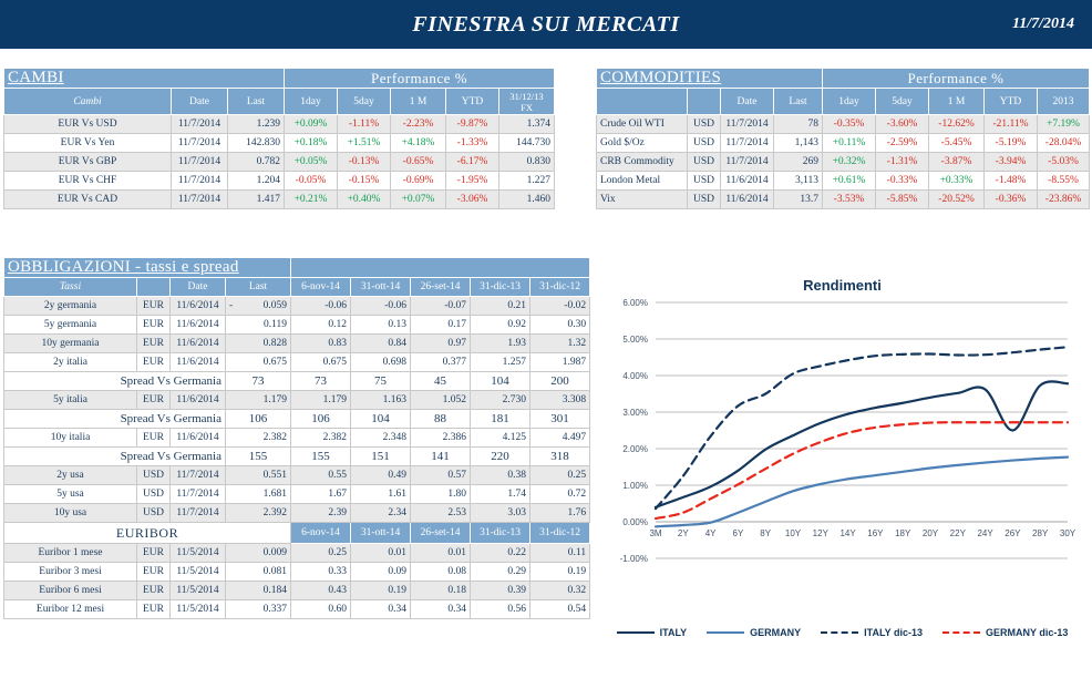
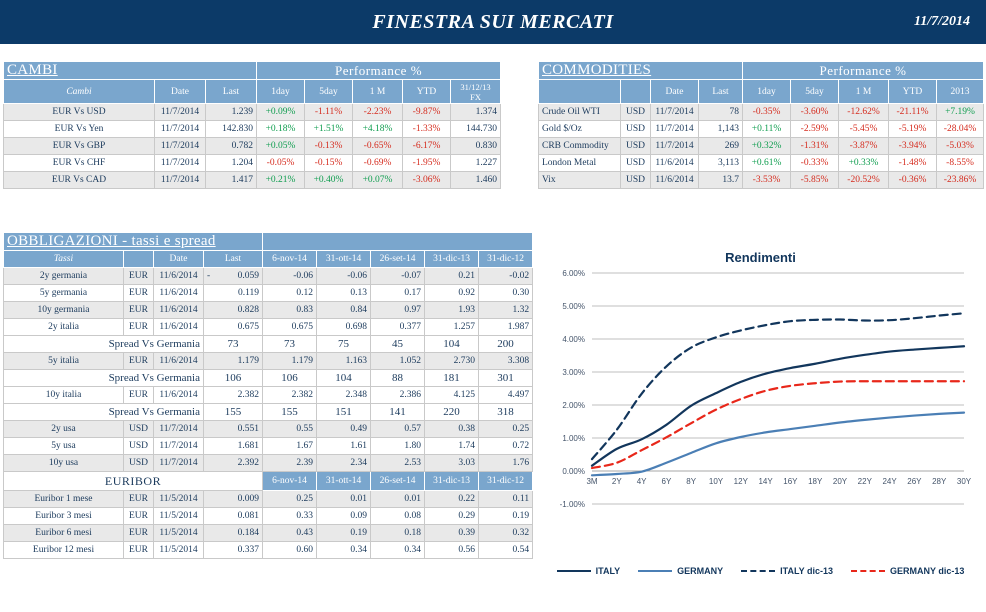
ITALY/3M: 0.4% -> 0.2%
ITALY dic-13/8Y: 3.5% -> 3.7%
ITALY/26Y: 2.5% -> 3.7%
